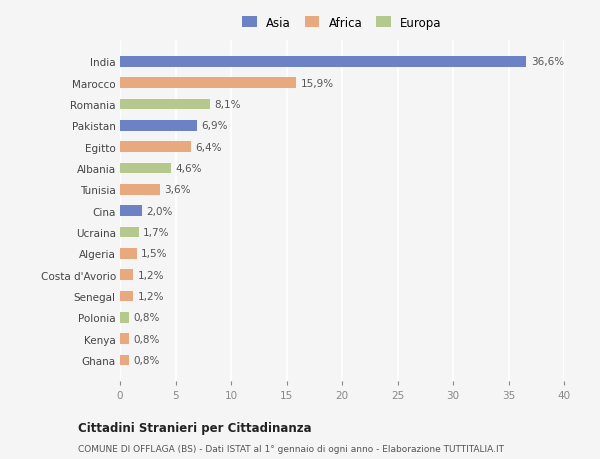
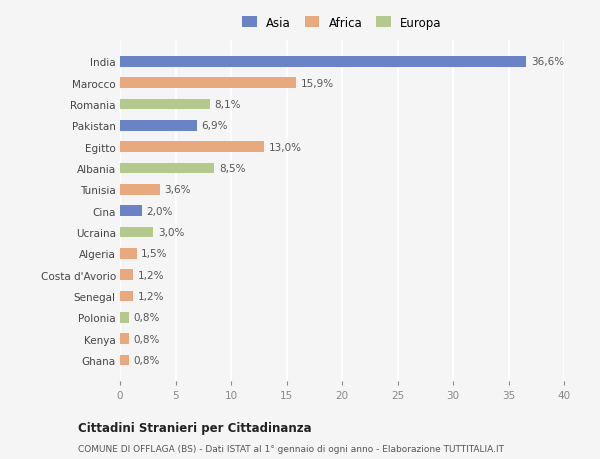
Egitto: 6,4% -> 13,0%
Albania: 4,6% -> 8,5%
Ucraina: 1,7% -> 3,0%
